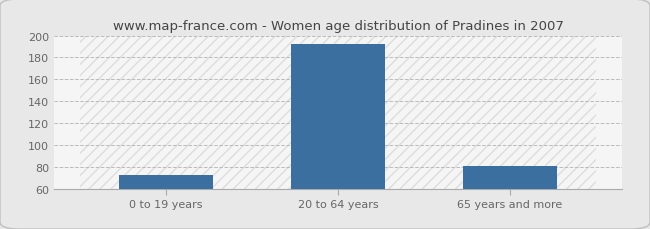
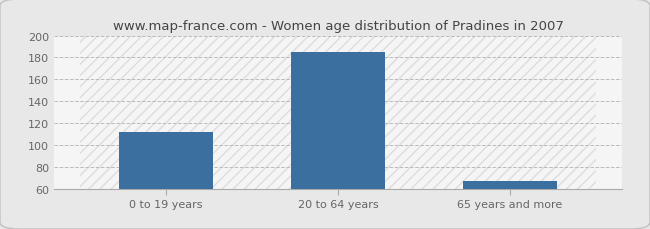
0 to 19 years: 73 -> 112
20 to 64 years: 192 -> 185
65 years and more: 81 -> 67
